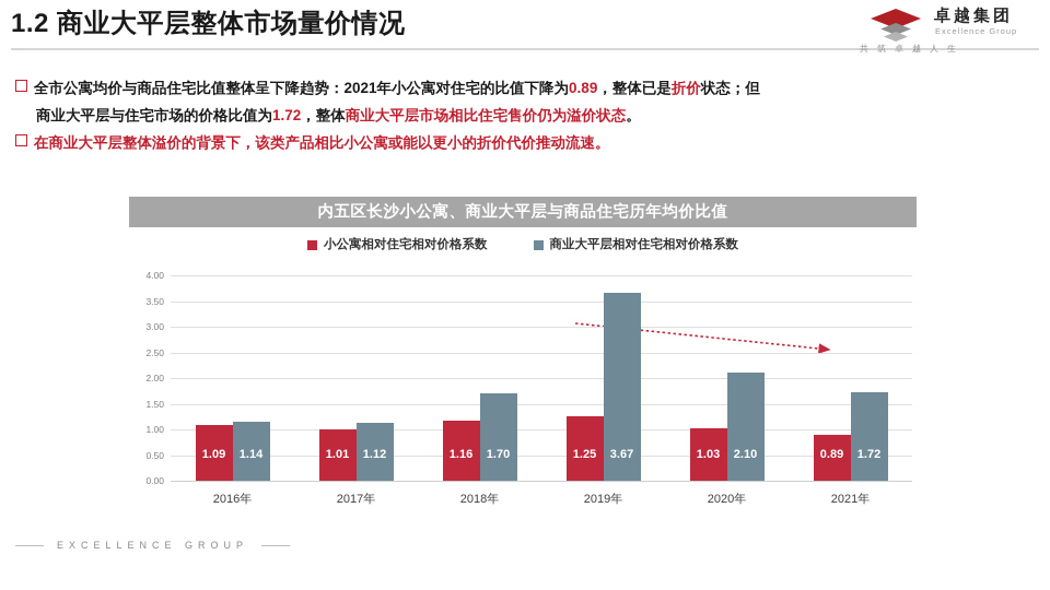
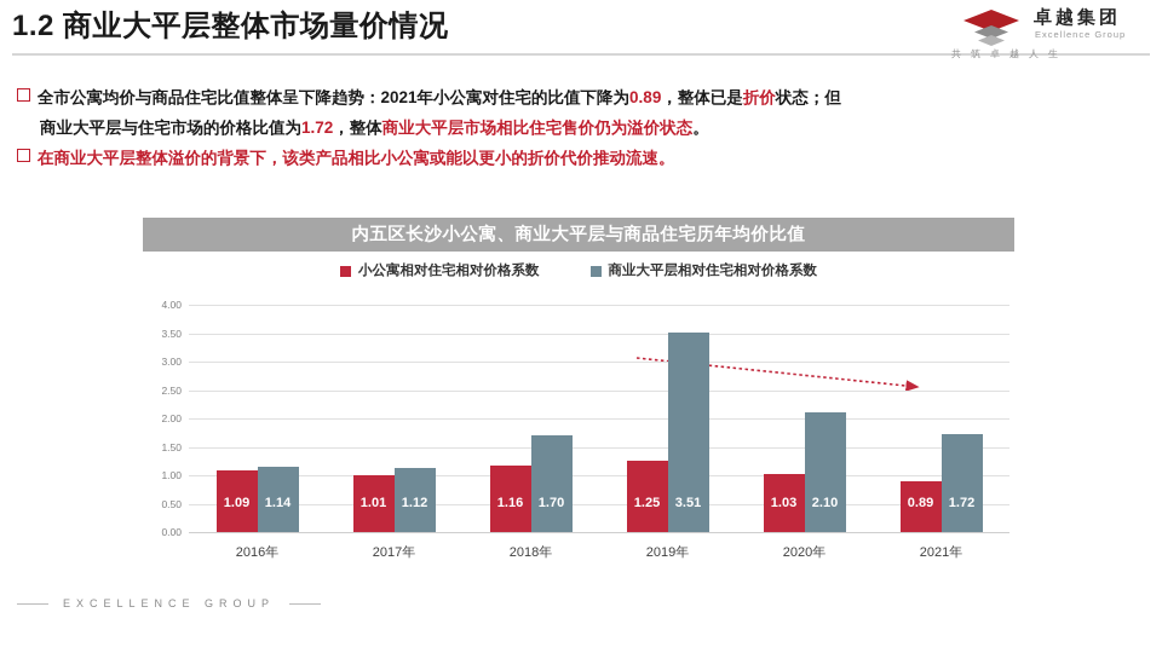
商业大平层相对住宅相对价格系数/2019年: 3.67 -> 3.51
